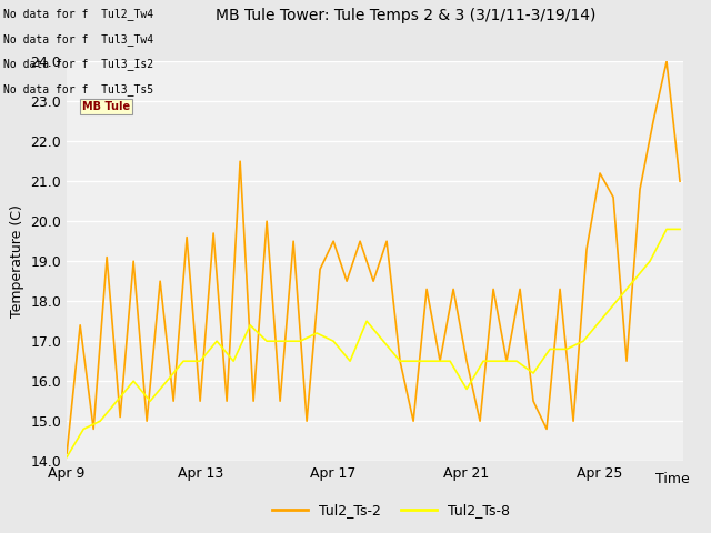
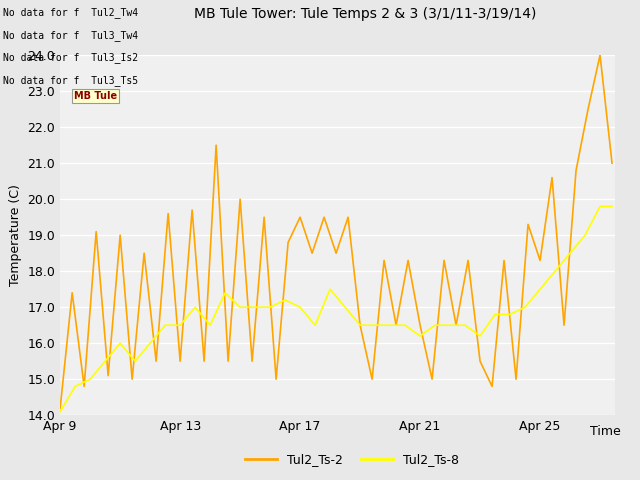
Tul2_Ts-8/Apr 21: 15.8 -> 16.2
Tul2_Ts-2/Apr 25: 21.2 -> 18.3
